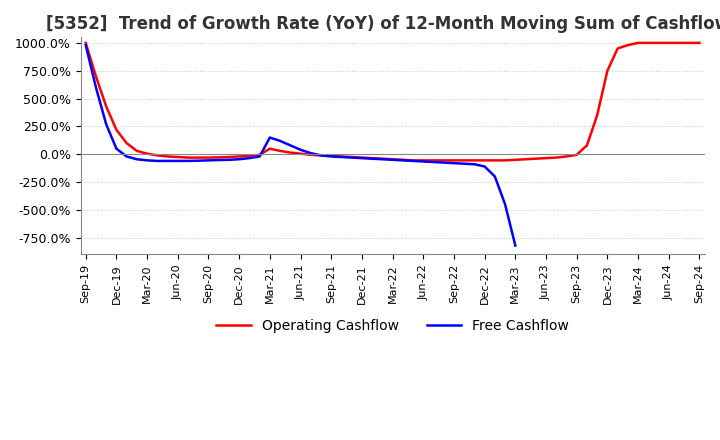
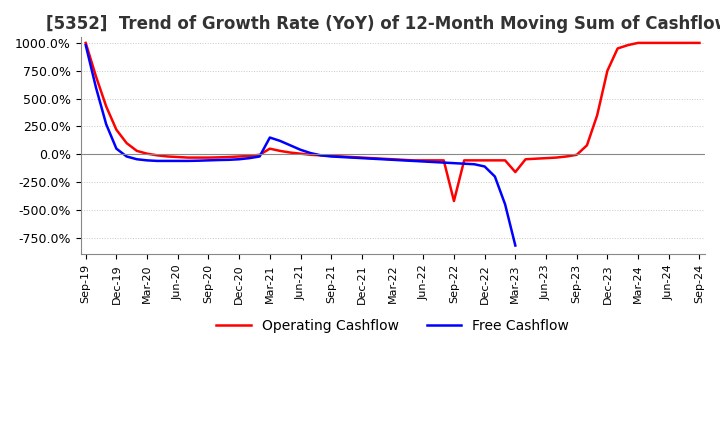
Operating Cashflow/Sep-22: -60% -> -420%
Operating Cashflow/Mar-23: -50% -> -160%
